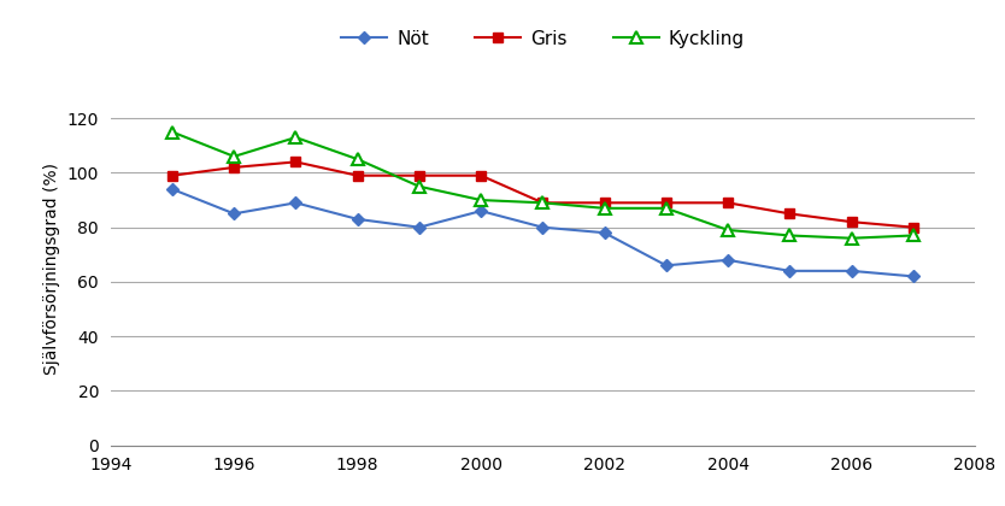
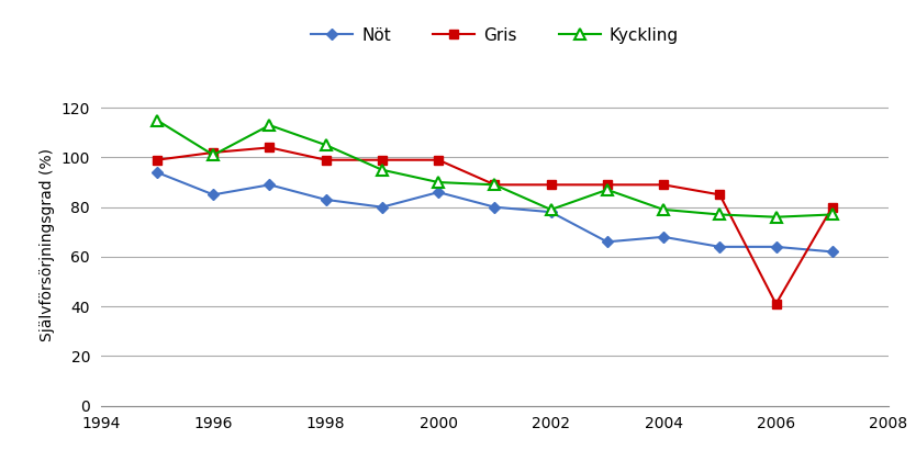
Kyckling/1996: 106 -> 101
Kyckling/2002: 87 -> 79
Gris/2006: 82 -> 41
